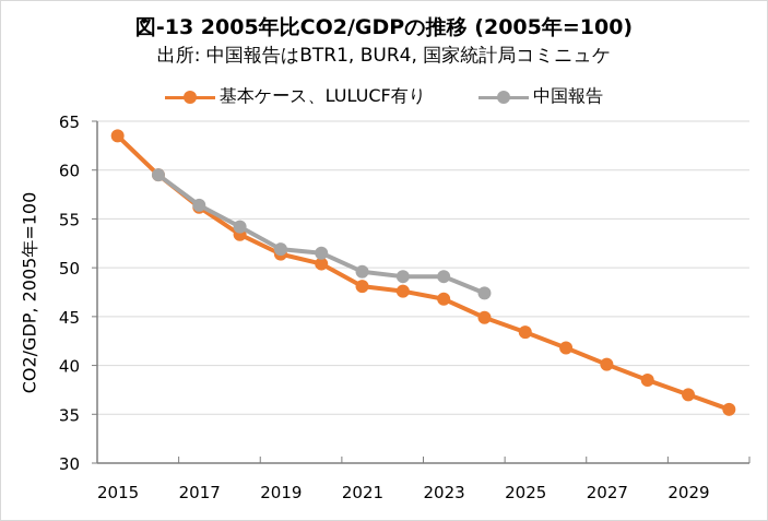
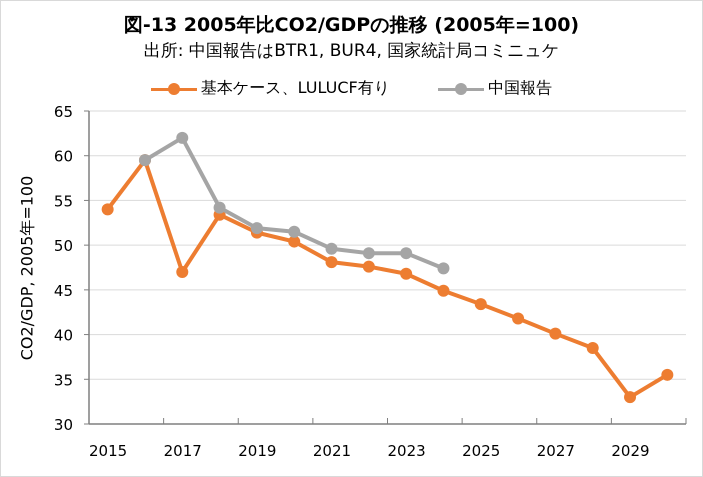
基本ケース、LULUCF有り/2015: 64 -> 54
基本ケース、LULUCF有り/2017: 56 -> 47
中国報告/2017: 56 -> 62
基本ケース、LULUCF有り/2029: 37 -> 33
